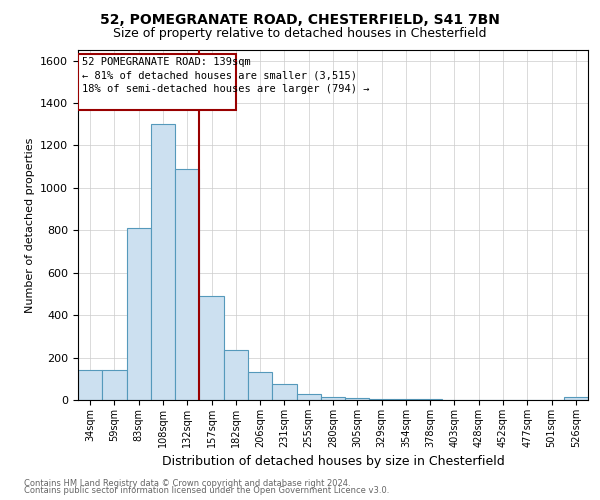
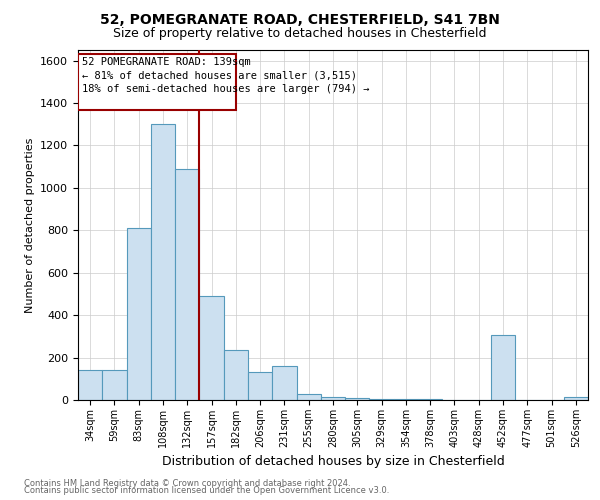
231sqm: 75 -> 160
452sqm: 1 -> 305
